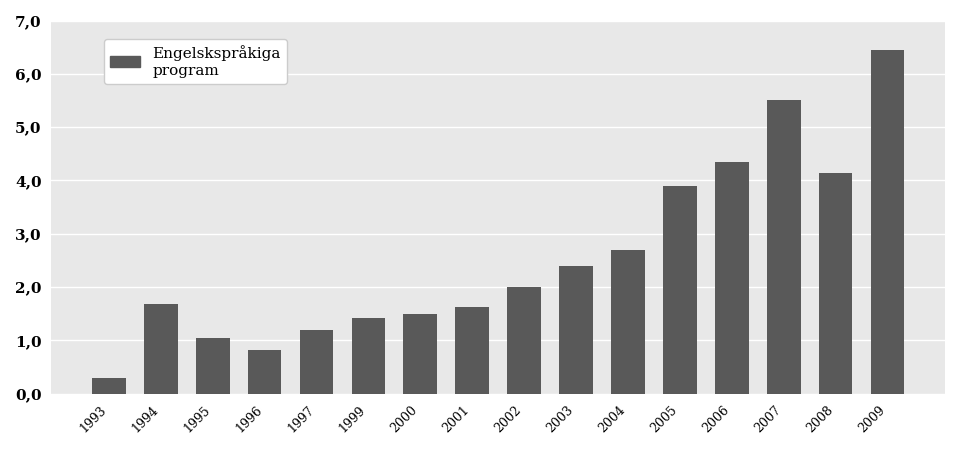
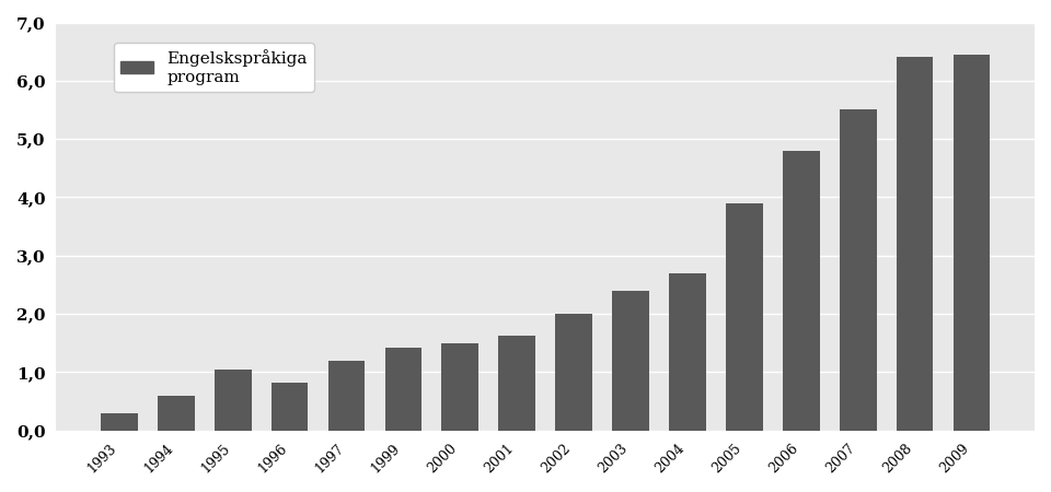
1994: 1,68 -> 0,60
2006: 4,34 -> 4,80
2008: 4,14 -> 6,40
